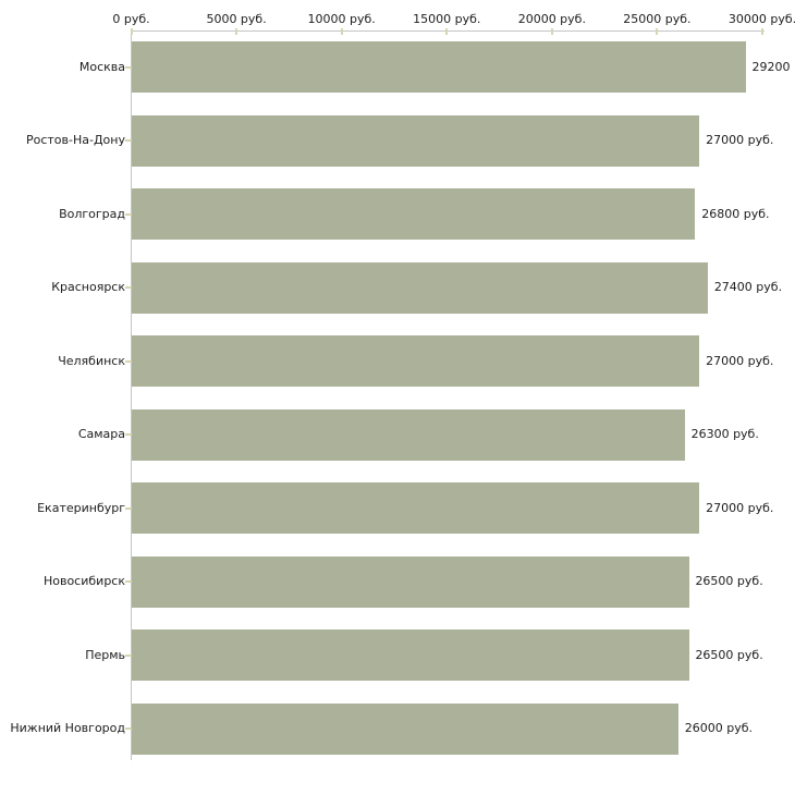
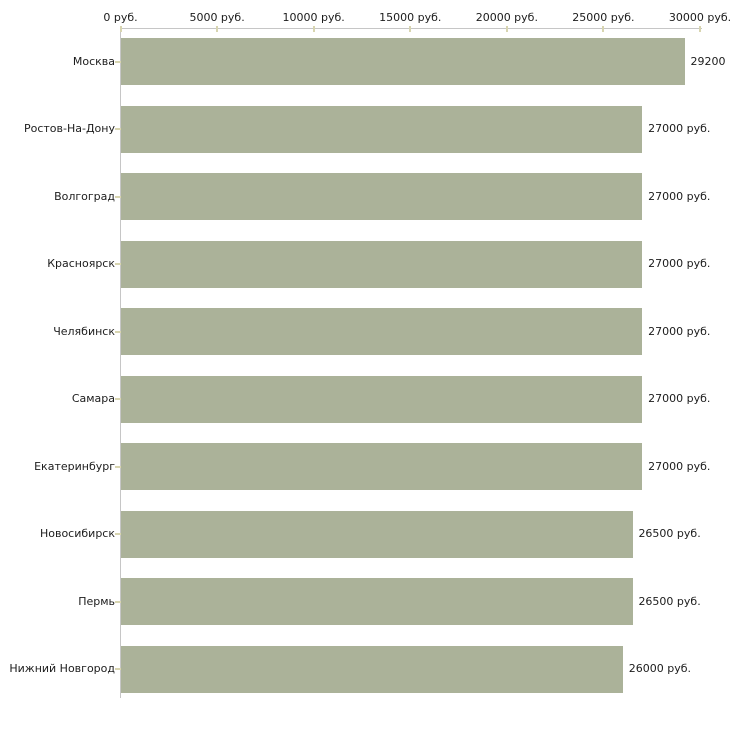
Волгоград: 26800 -> 27000
Красноярск: 27400 -> 27000
Самара: 26300 -> 27000
